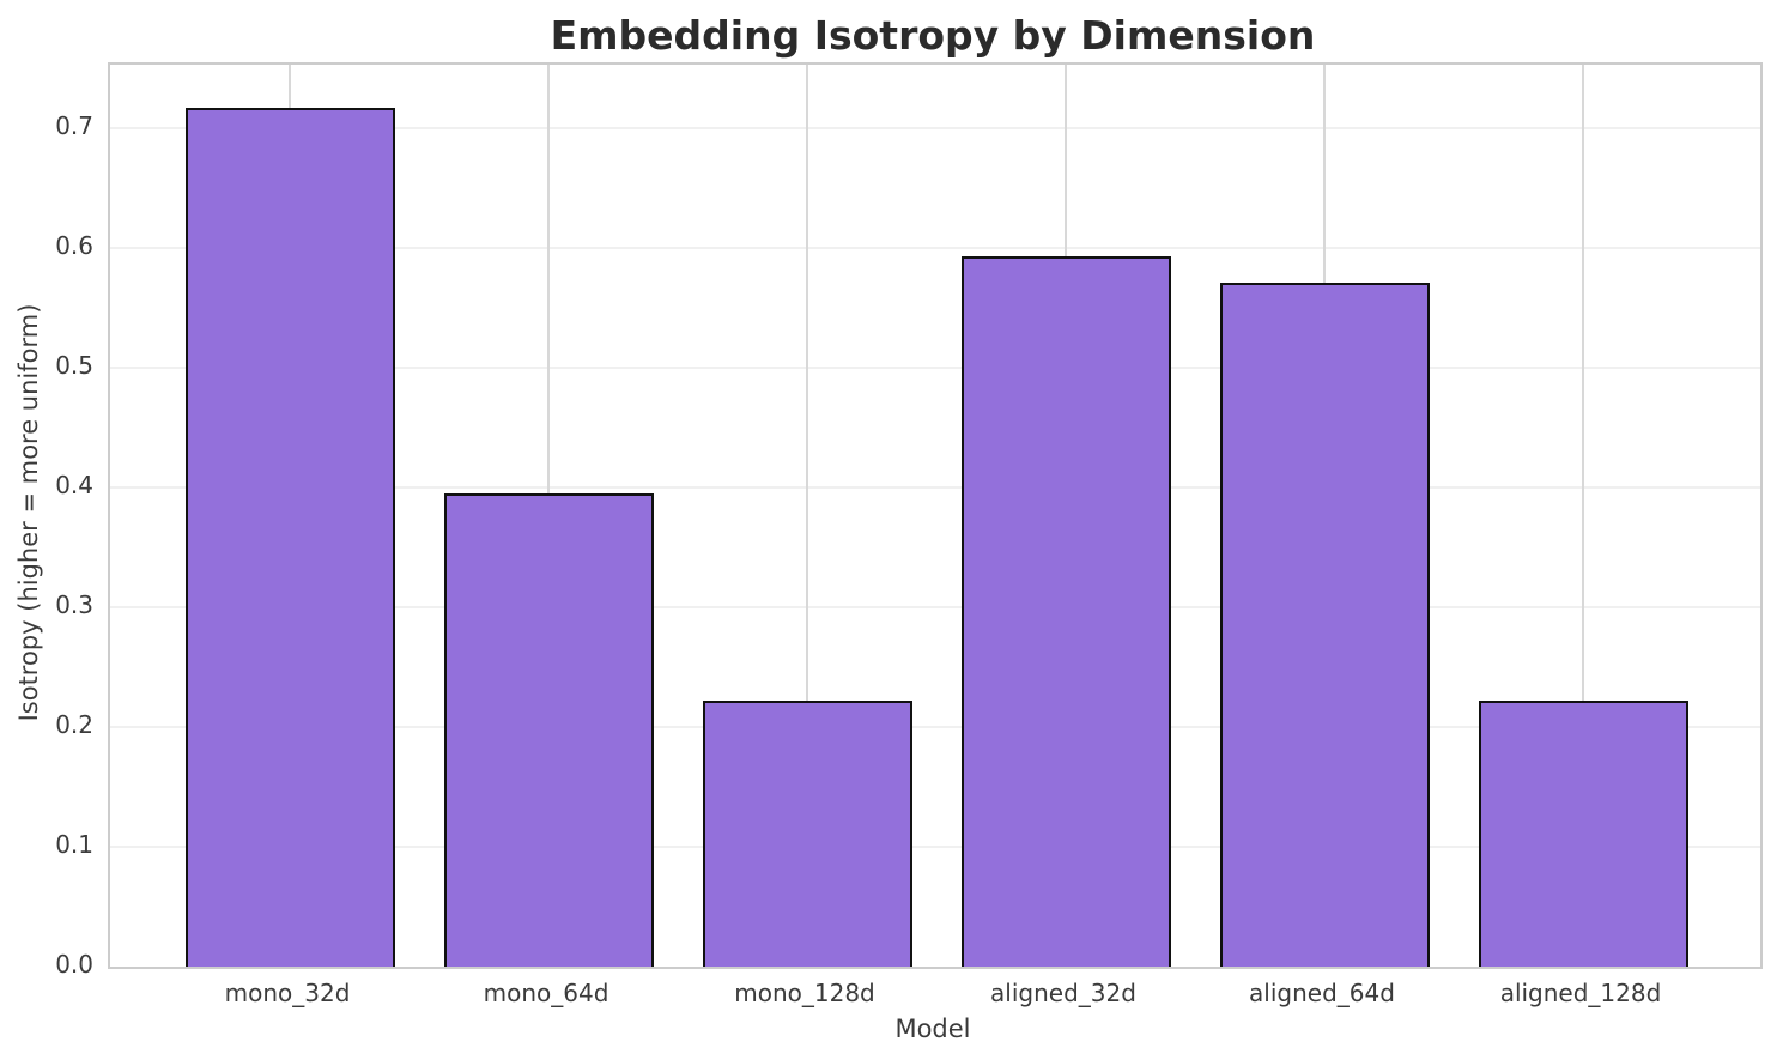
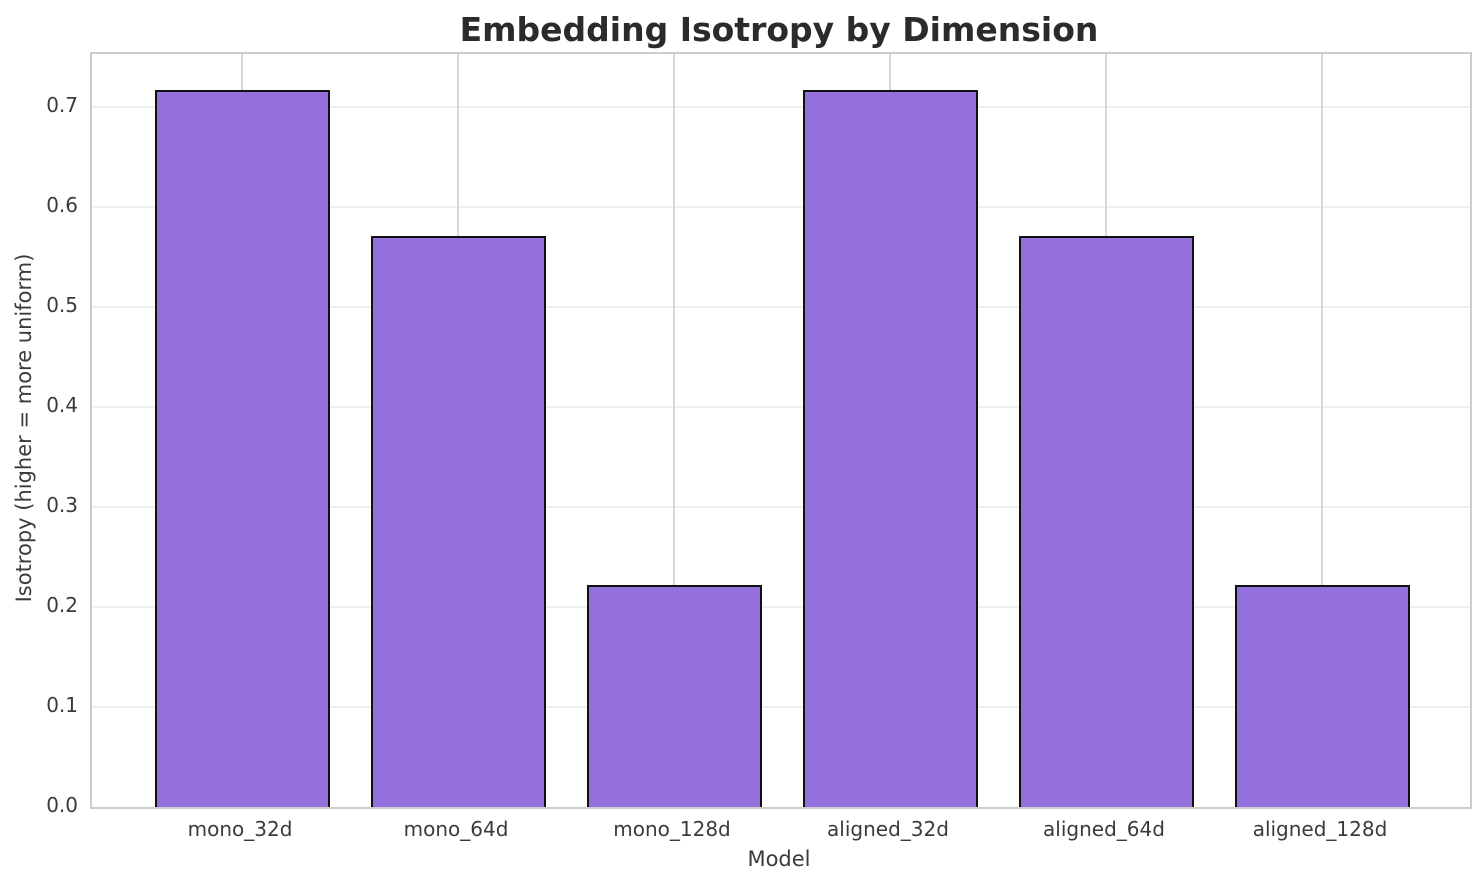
mono_64d: 0.395 -> 0.571
aligned_32d: 0.593 -> 0.717
